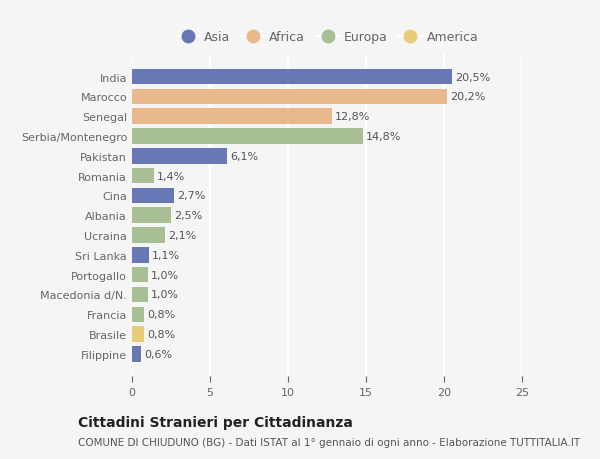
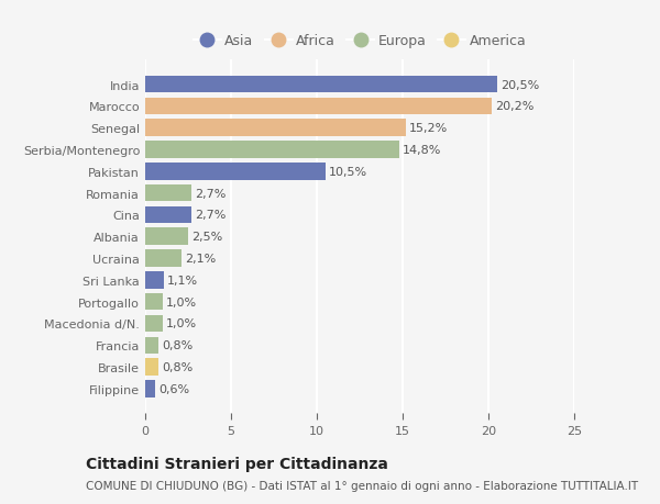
Senegal: 12,8% -> 15,2%
Pakistan: 6,1% -> 10,5%
Romania: 1,4% -> 2,7%
